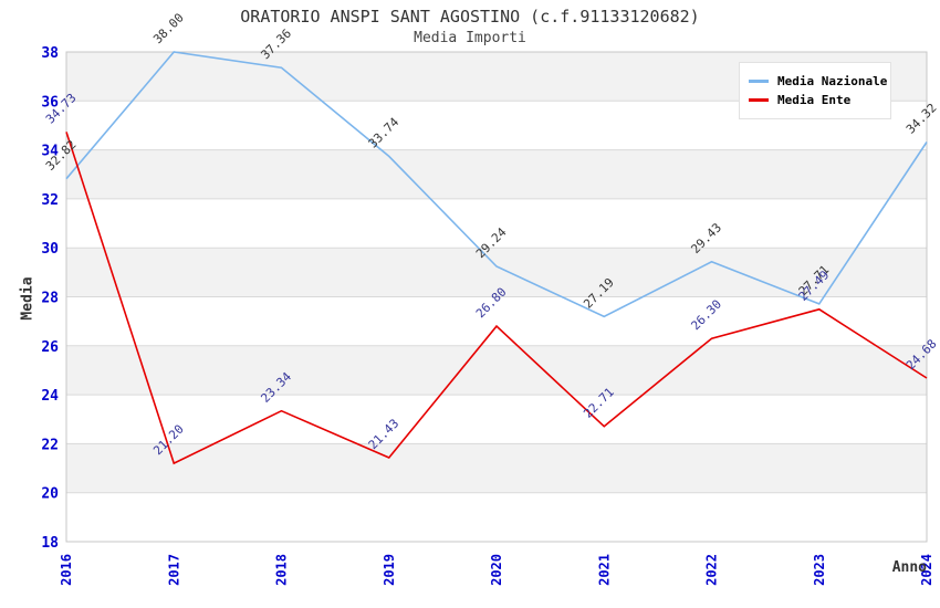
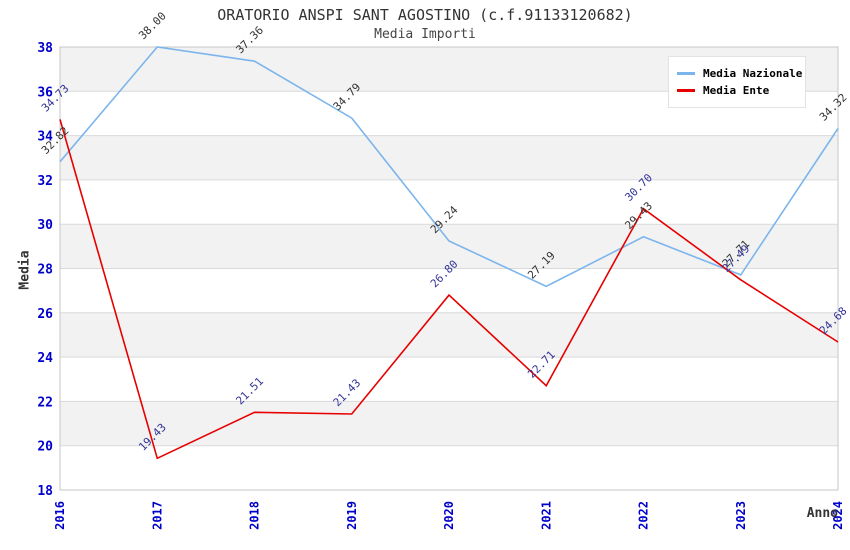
Media Ente/2017: 21.20 -> 19.43
Media Ente/2018: 23.34 -> 21.51
Media Nazionale/2019: 33.74 -> 34.79
Media Ente/2022: 26.30 -> 30.70
